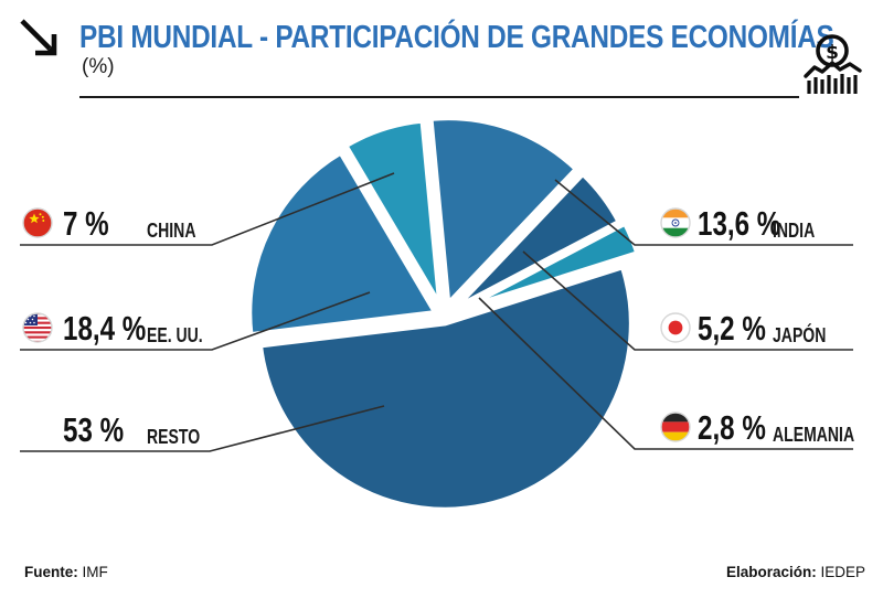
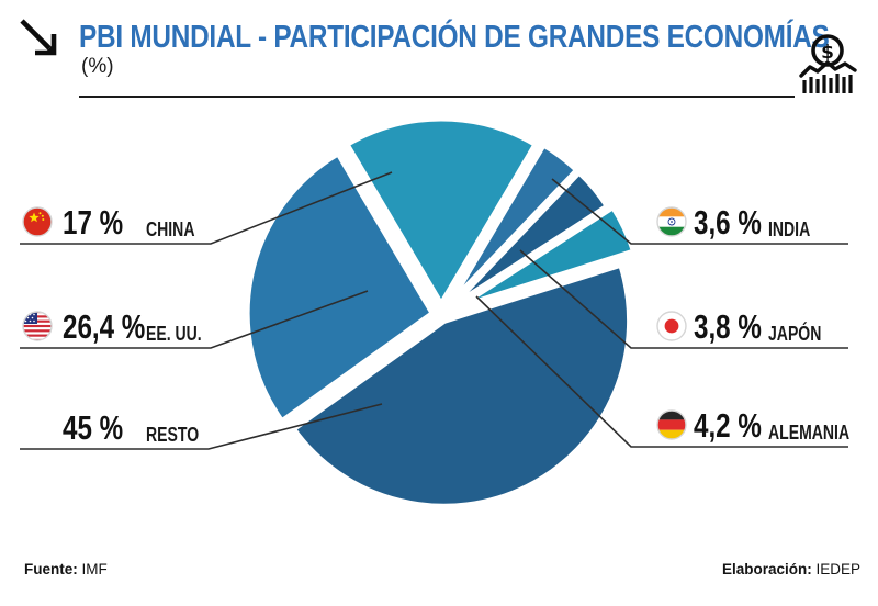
CHINA: 7 -> 17
INDIA: 13,6 -> 3,6
JAPÓN: 5,2 -> 3,8
ALEMANIA: 2,8 -> 4,2
RESTO: 53 -> 45
EE. UU.: 18,4 -> 26,4
